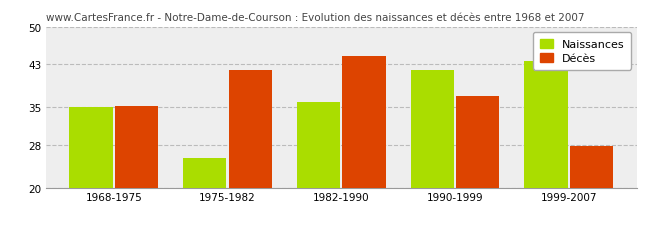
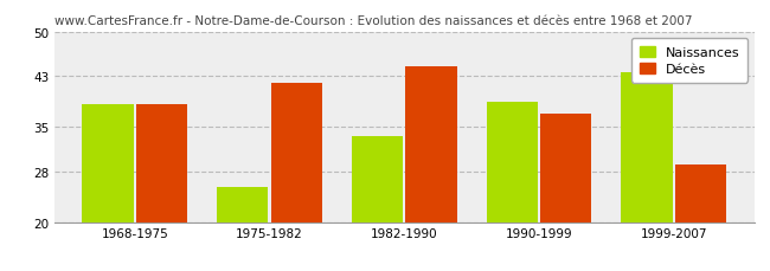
Naissances/1968-1975: 35.0 -> 38.5
Décès/1968-1975: 35.2 -> 38.5
Naissances/1982-1990: 36.0 -> 33.5
Naissances/1990-1999: 42.0 -> 39.0
Décès/1999-2007: 27.8 -> 29.0
